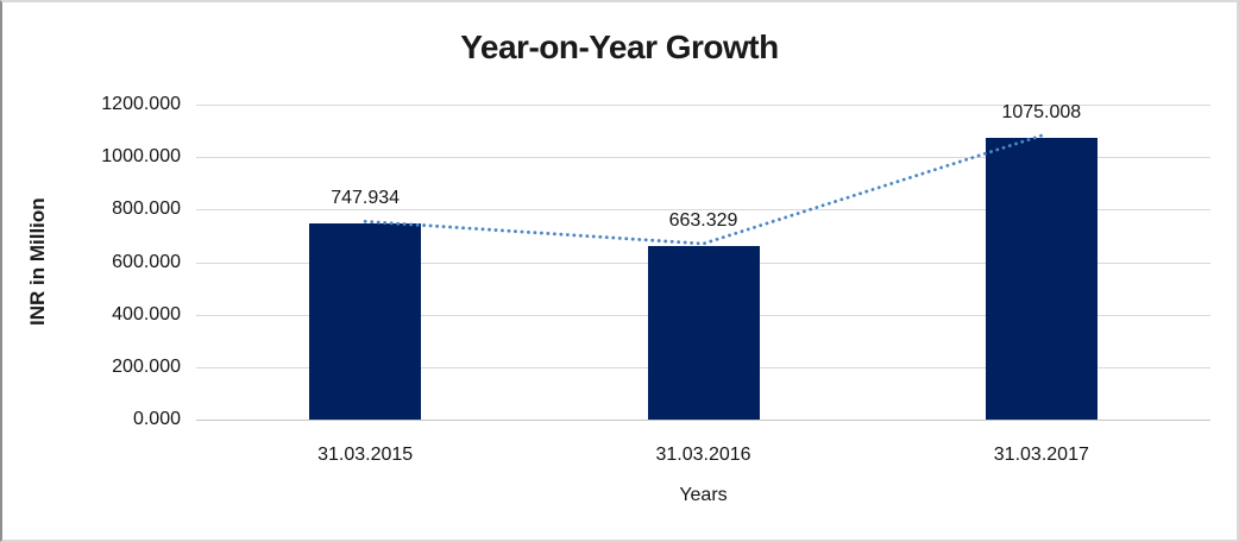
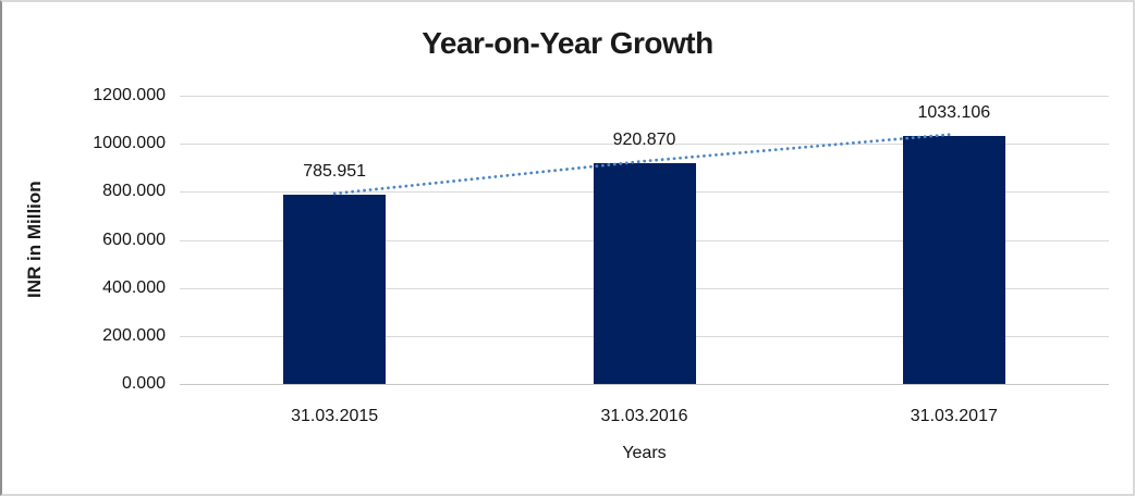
31.03.2015: 747.934 -> 785.951
31.03.2016: 663.329 -> 920.870
31.03.2017: 1075.008 -> 1033.106
